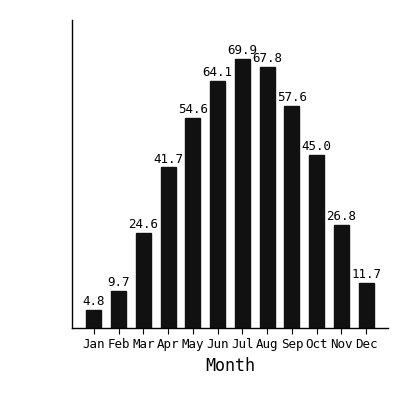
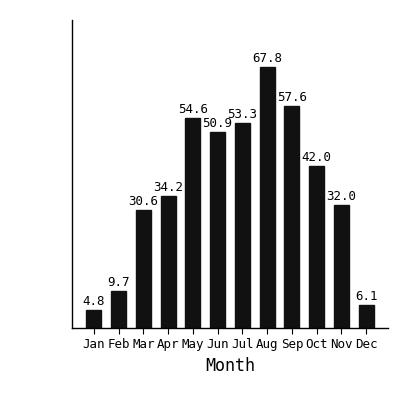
Mar: 24.6 -> 30.6
Apr: 41.7 -> 34.2
Jun: 64.1 -> 50.9
Jul: 69.9 -> 53.3
Oct: 45.0 -> 42.0
Nov: 26.8 -> 32.0
Dec: 11.7 -> 6.1
